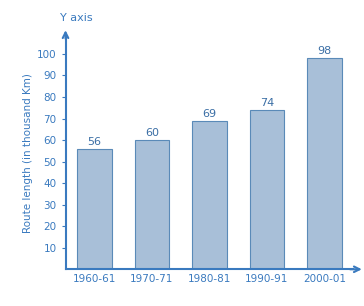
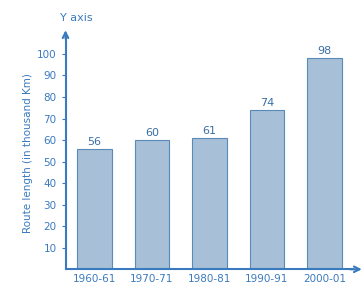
1980-81: 69 -> 61
